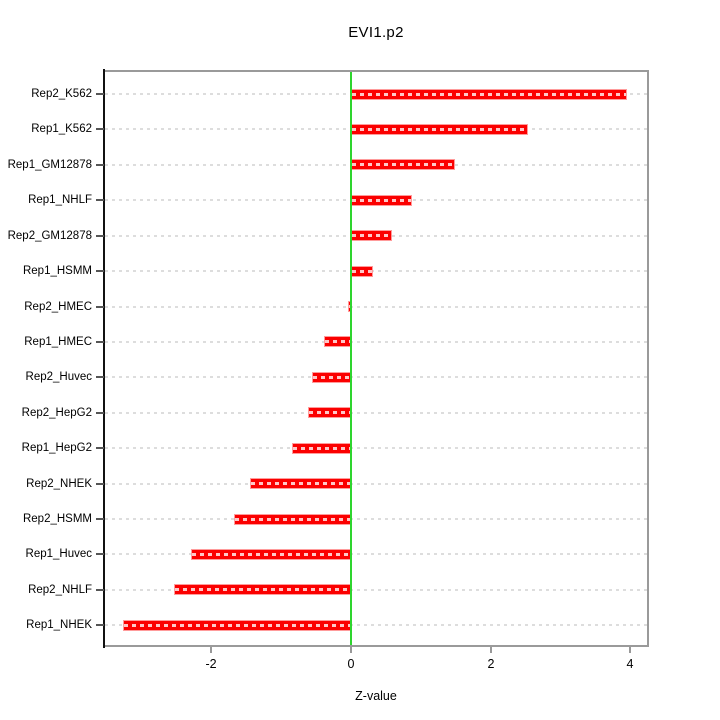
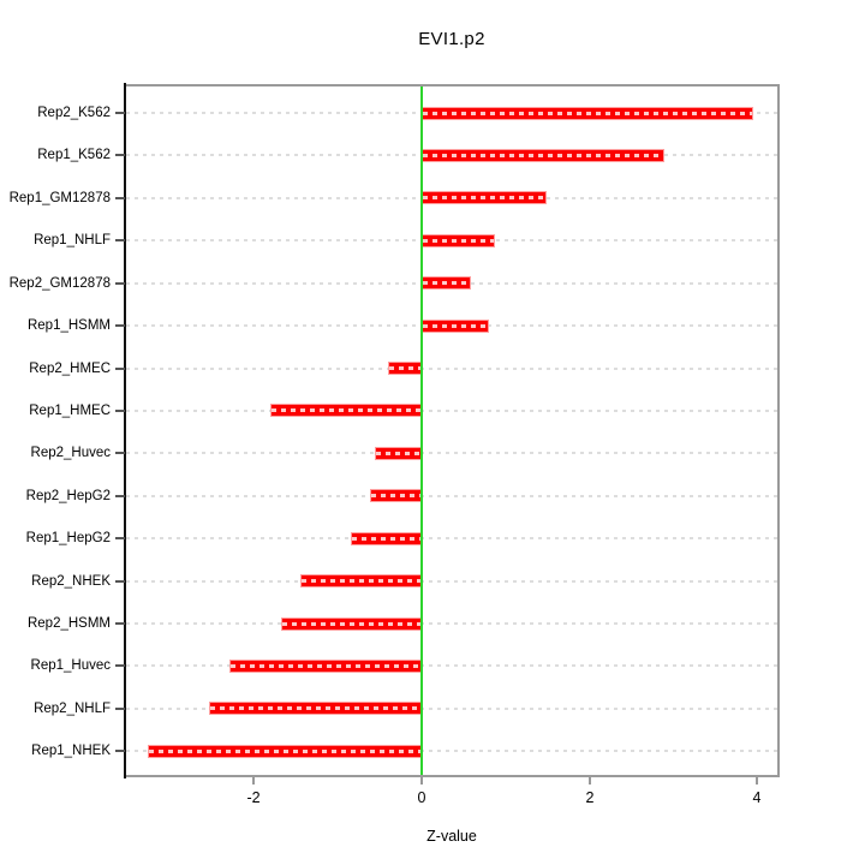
Rep1_K562: 2.5 -> 2.9
Rep1_HSMM: 0.3 -> 0.8
Rep2_HMEC: -0.1 -> -0.4
Rep1_HMEC: -0.4 -> -1.8
